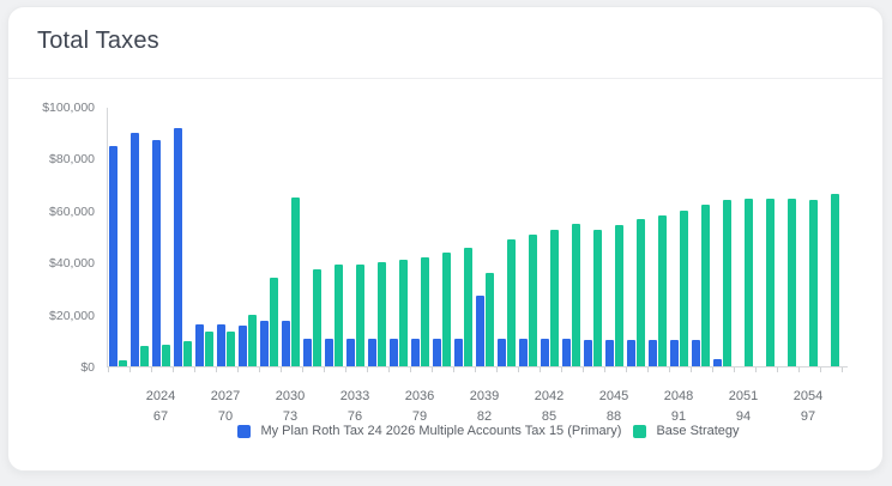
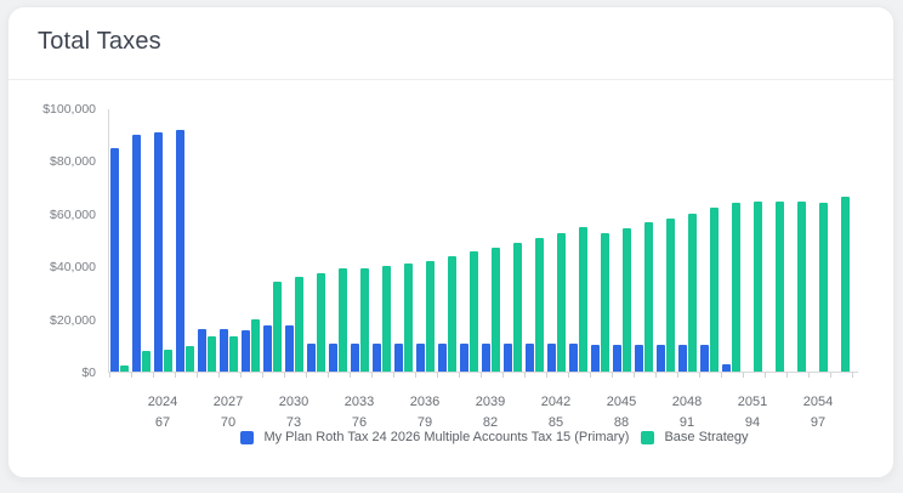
My Plan Roth Tax 24 2026 Multiple Accounts Tax 15 (Primary)/2024: $87000 -> $91000
Base Strategy/2030: $65000 -> $36000
My Plan Roth Tax 24 2026 Multiple Accounts Tax 15 (Primary)/2039: $27000 -> $10000
Base Strategy/2039: $36000 -> $47000
